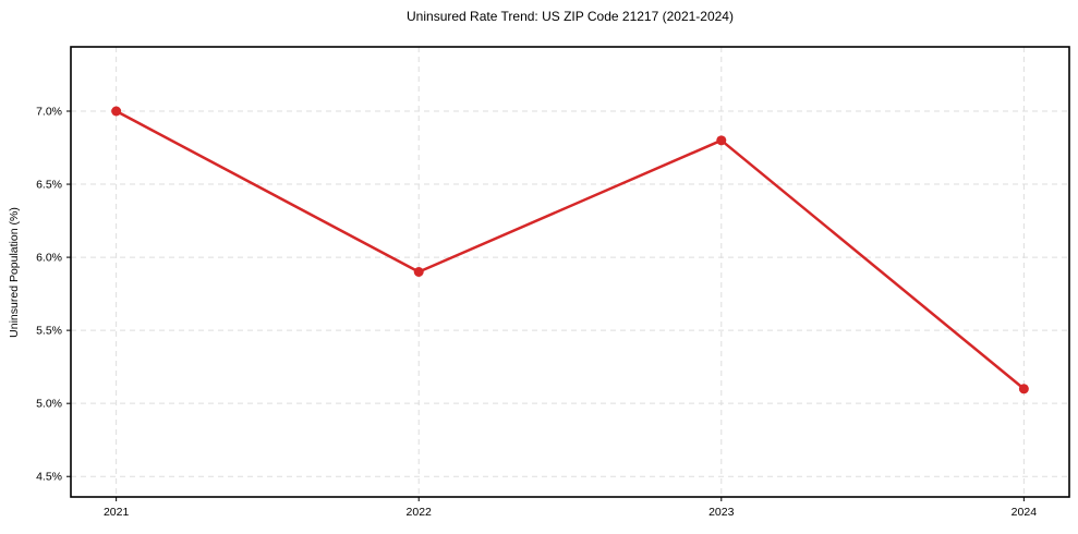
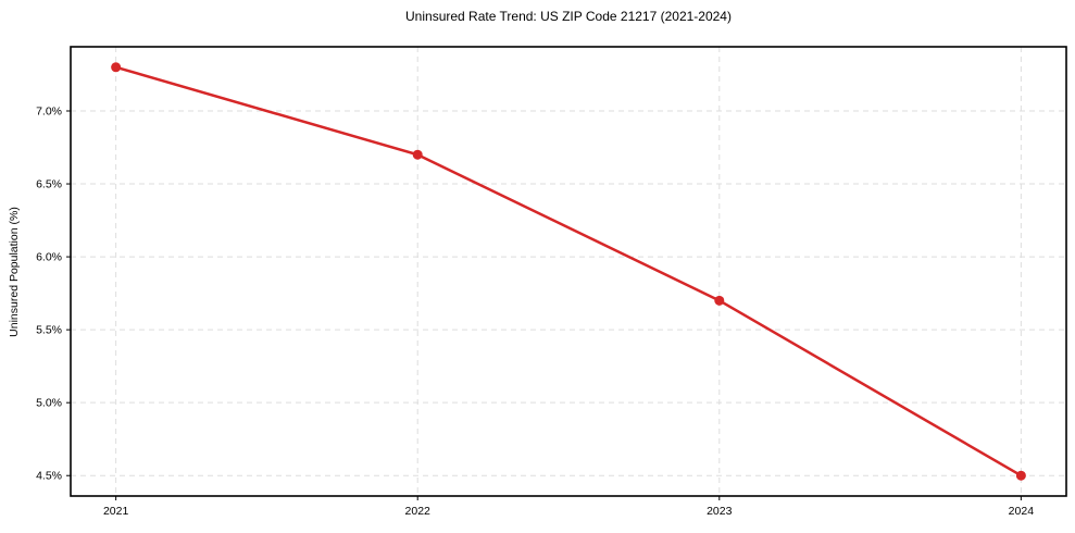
2021: 7.0% -> 7.3%
2022: 5.9% -> 6.7%
2023: 6.8% -> 5.7%
2024: 5.1% -> 4.5%
